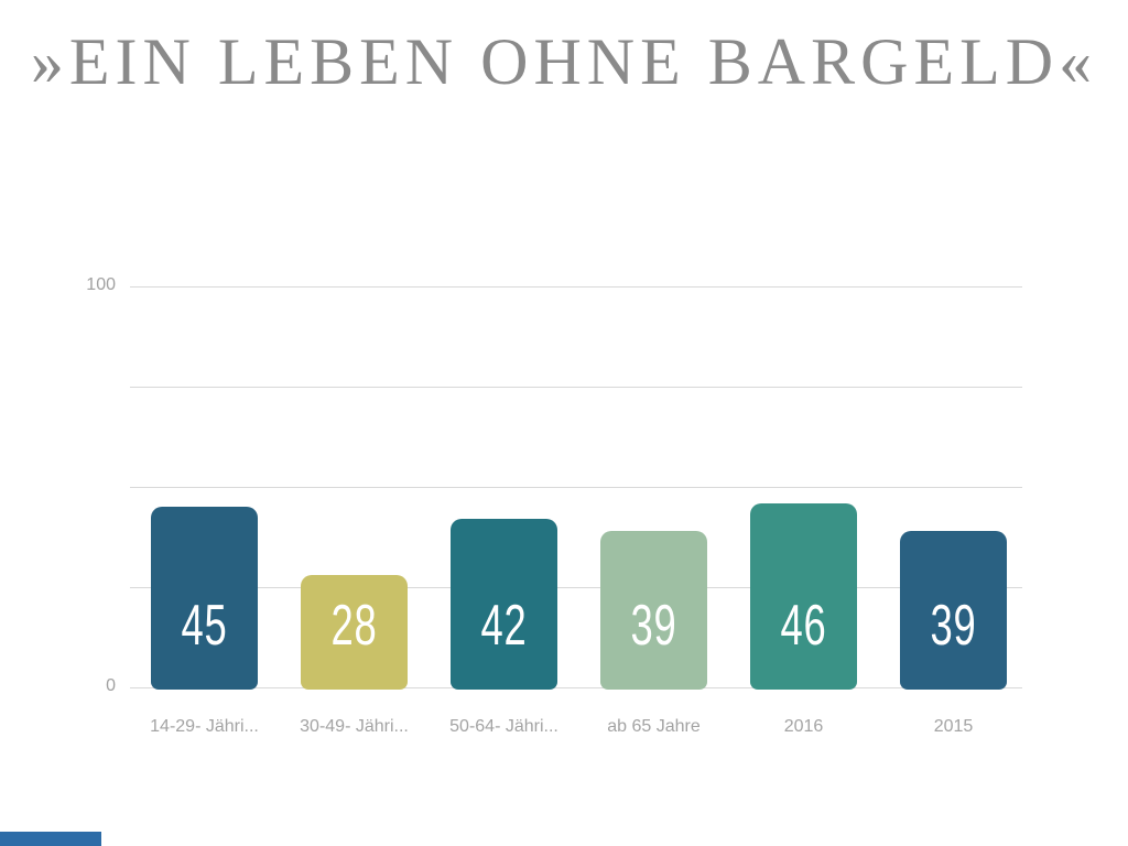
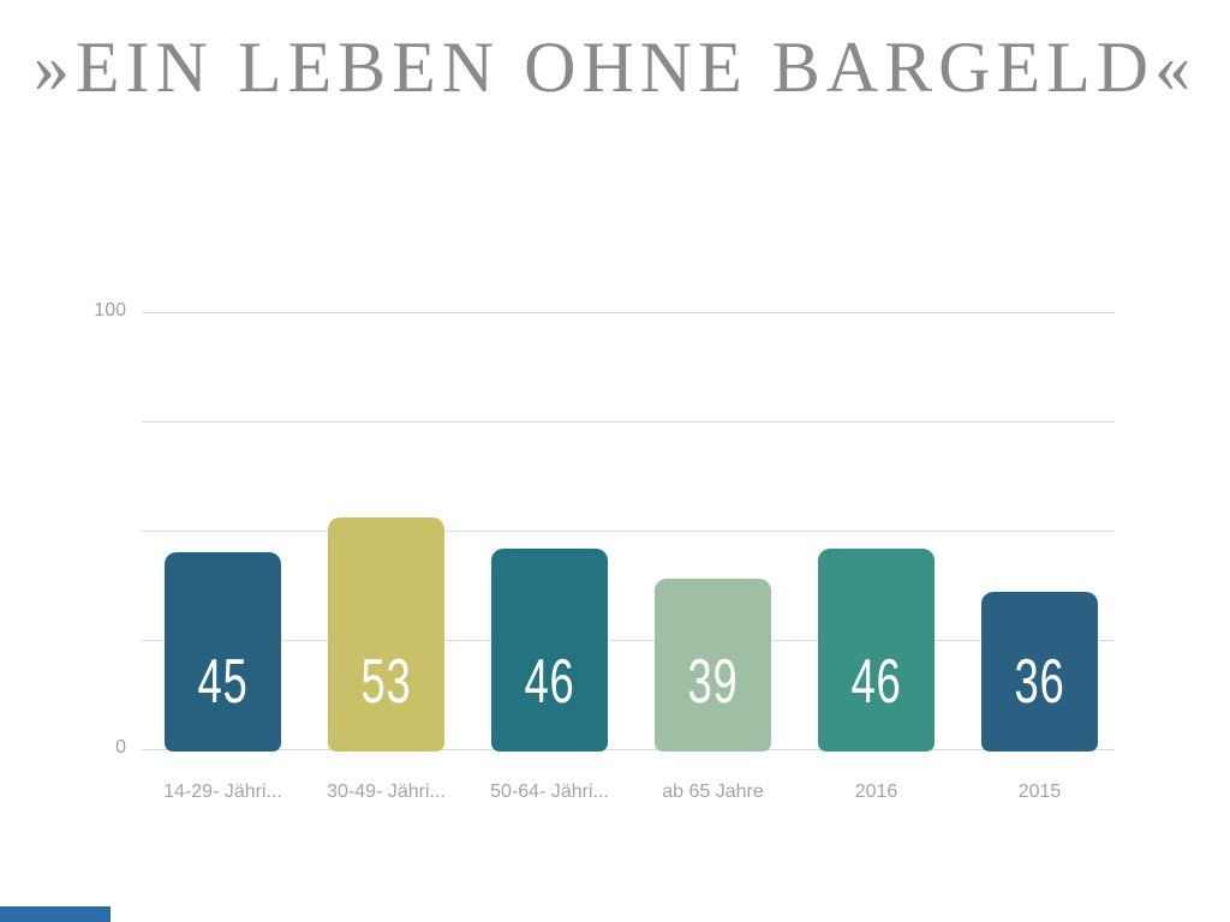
30-49- Jähri...: 28 -> 53
50-64- Jähri...: 42 -> 46
2015: 39 -> 36
